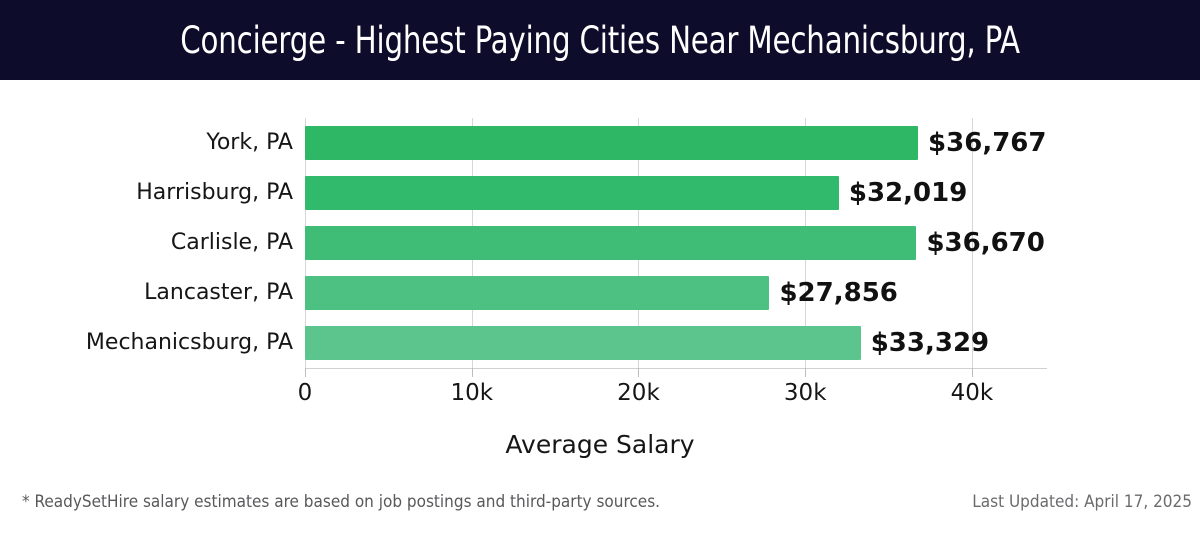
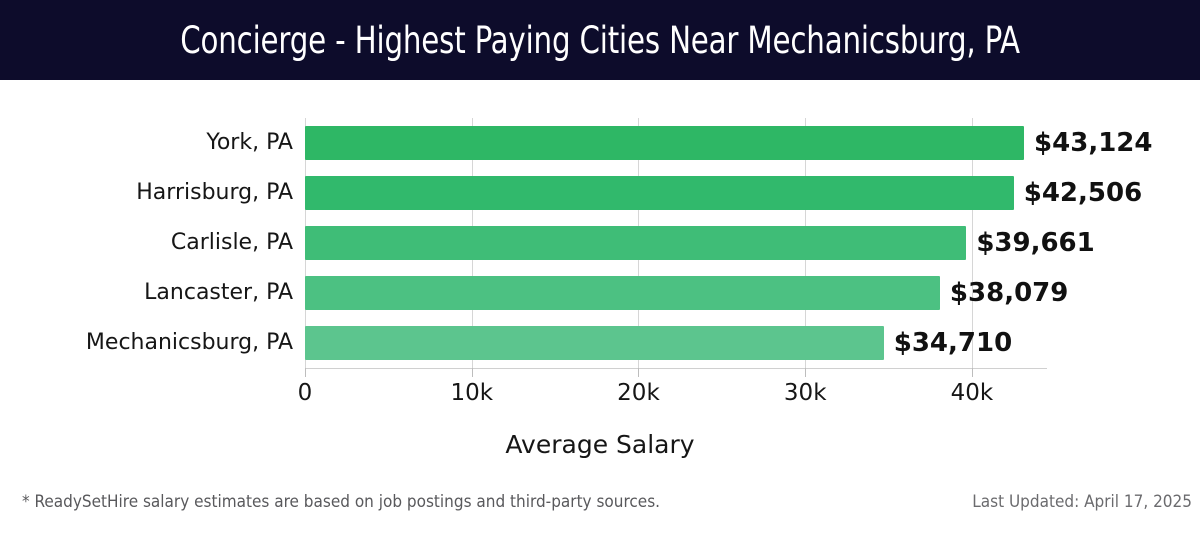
York, PA: $36,767 -> $43,124
Harrisburg, PA: $32,019 -> $42,506
Carlisle, PA: $36,670 -> $39,661
Lancaster, PA: $27,856 -> $38,079
Mechanicsburg, PA: $33,329 -> $34,710
